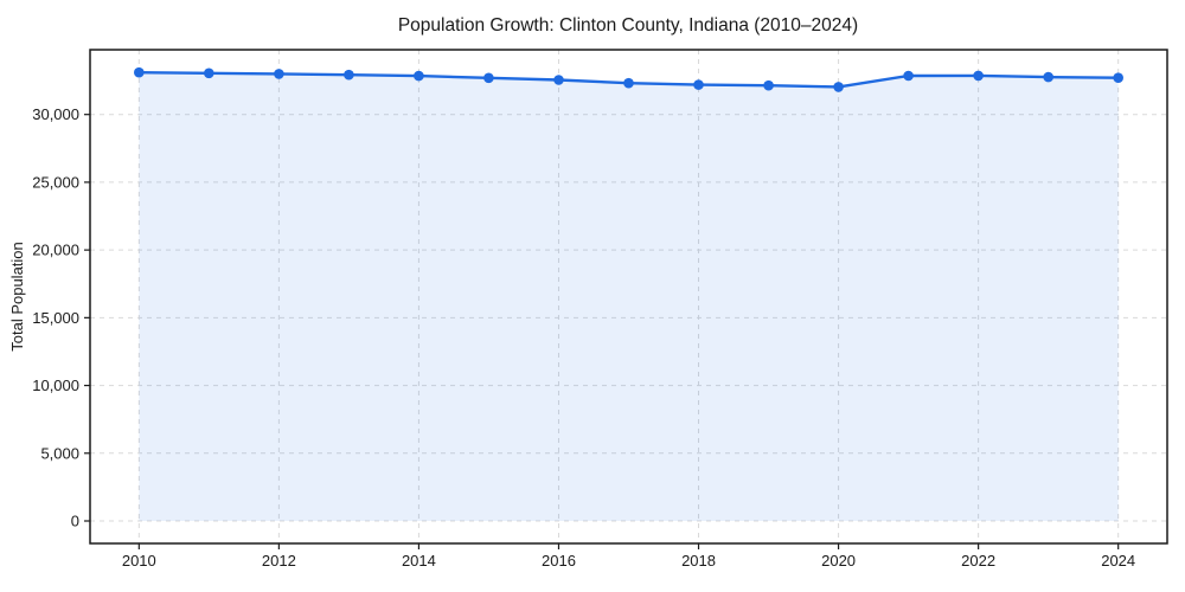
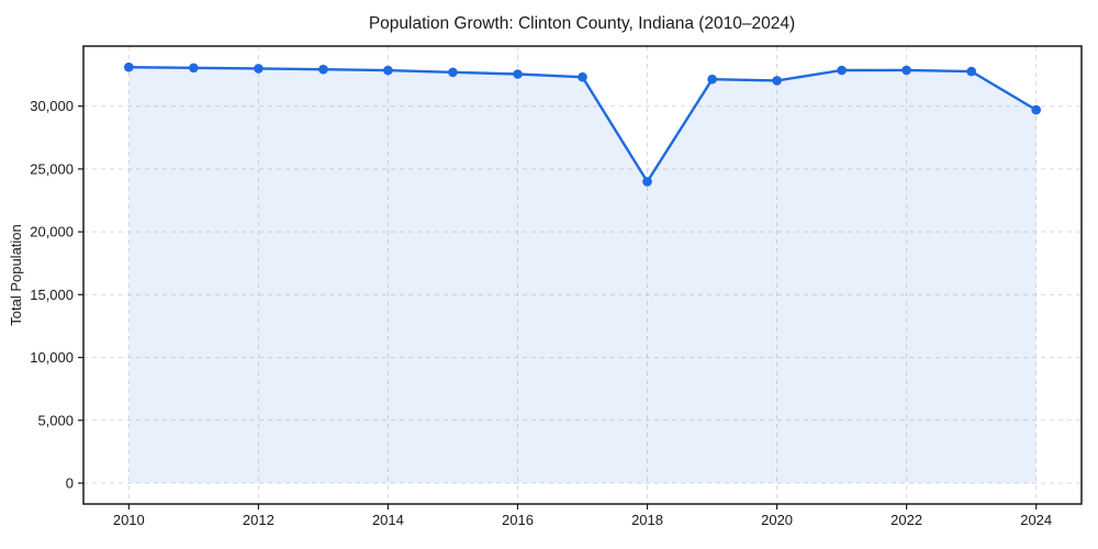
2018: 32200 -> 24000
2024: 32700 -> 29700
